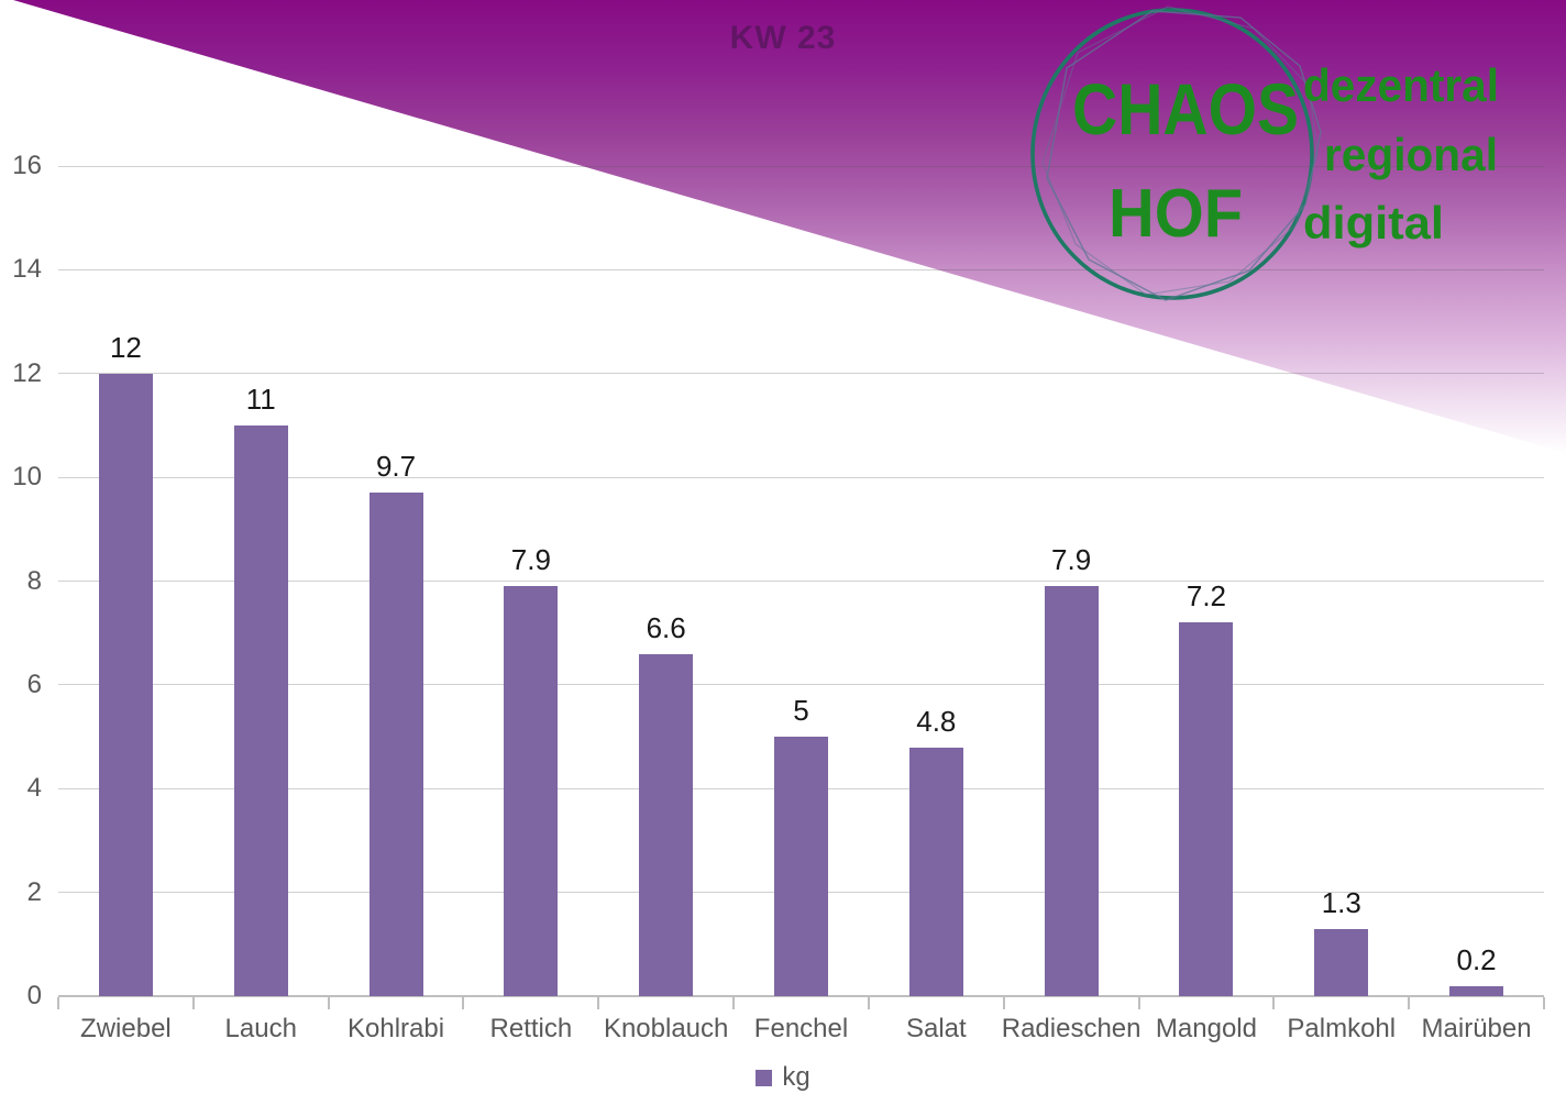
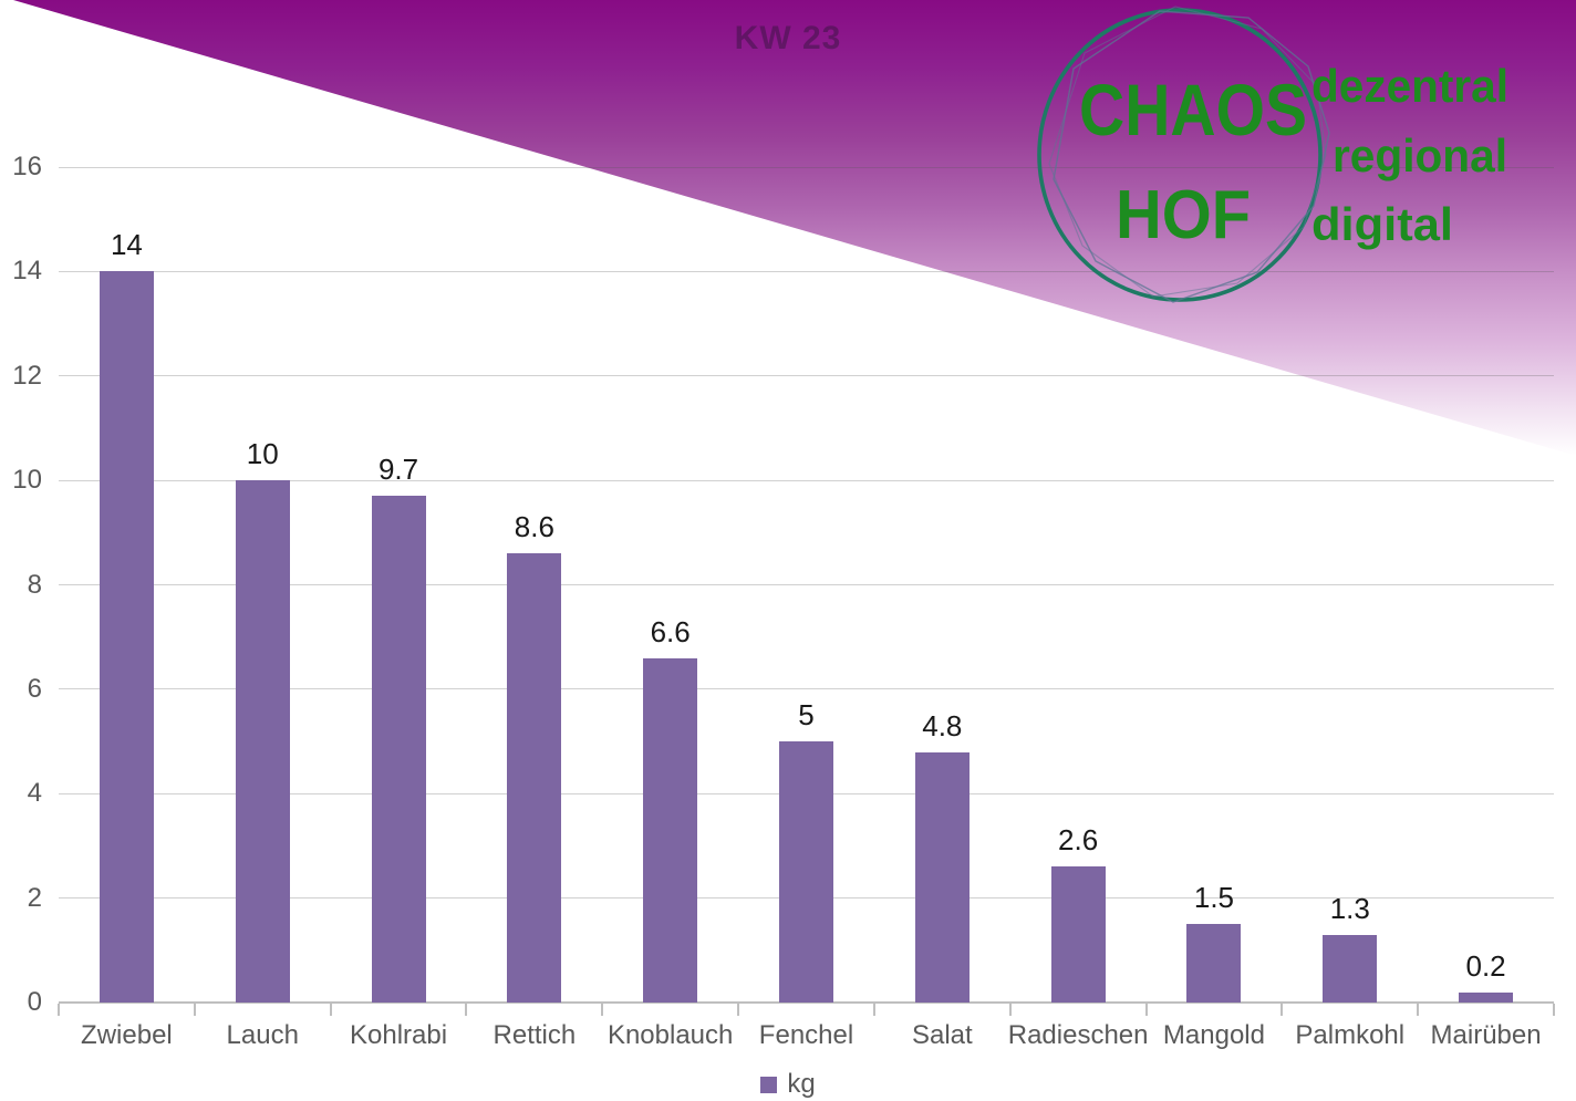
Zwiebel: 12 -> 14
Lauch: 11 -> 10
Rettich: 7.9 -> 8.6
Radieschen: 7.9 -> 2.6
Mangold: 7.2 -> 1.5
